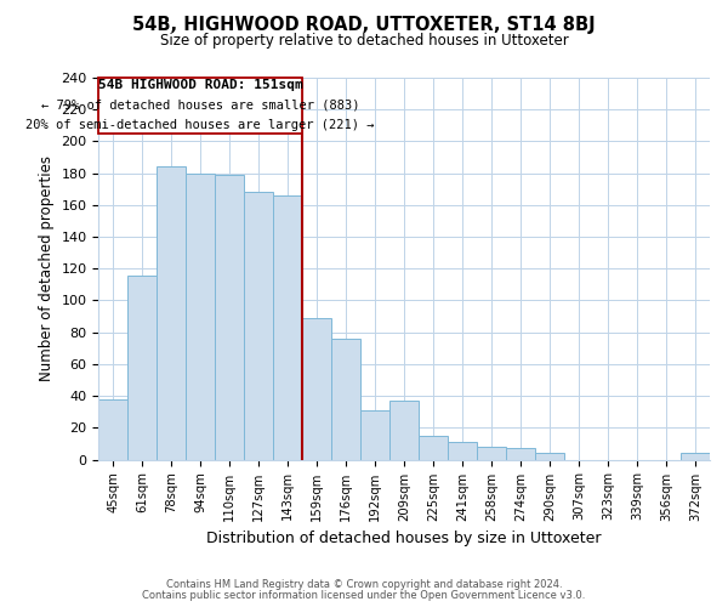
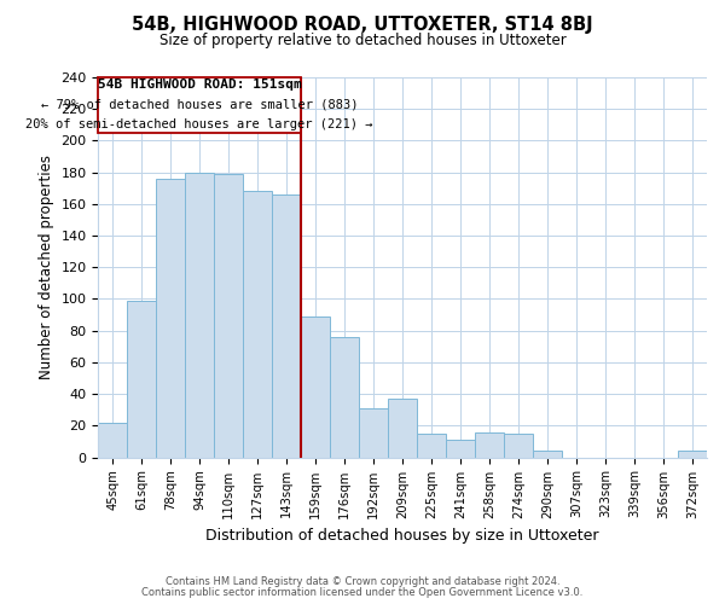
45sqm: 38 -> 22
61sqm: 116 -> 99
78sqm: 184 -> 176
258sqm: 8 -> 16
274sqm: 7 -> 15
